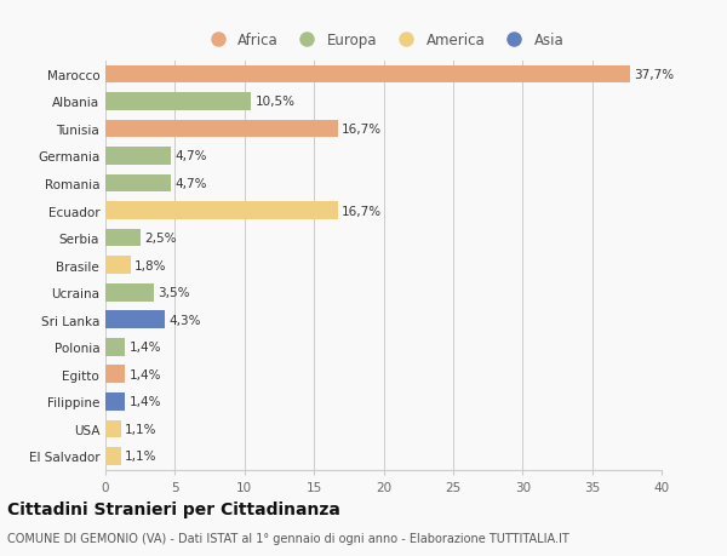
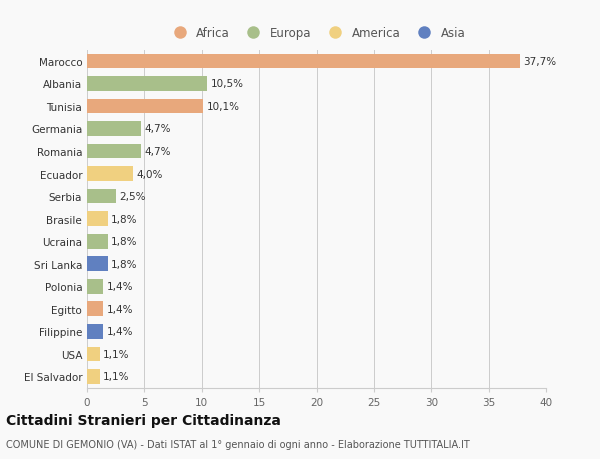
Tunisia: 16,7% -> 10,1%
Ecuador: 16,7% -> 4,0%
Ucraina: 3,5% -> 1,8%
Sri Lanka: 4,3% -> 1,8%
